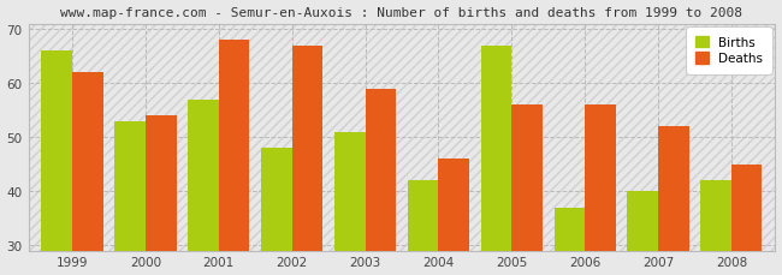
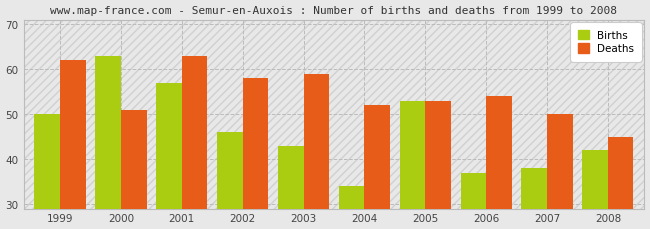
Births/1999: 66 -> 50
Births/2000: 53 -> 63
Deaths/2000: 54 -> 51
Deaths/2001: 68 -> 63
Births/2002: 48 -> 46
Deaths/2002: 67 -> 58
Births/2003: 51 -> 43
Births/2004: 42 -> 34
Deaths/2004: 46 -> 52
Births/2005: 67 -> 53
Deaths/2005: 56 -> 53
Deaths/2006: 56 -> 54
Births/2007: 40 -> 38
Deaths/2007: 52 -> 50
